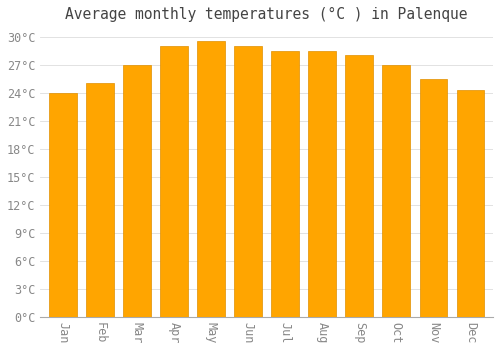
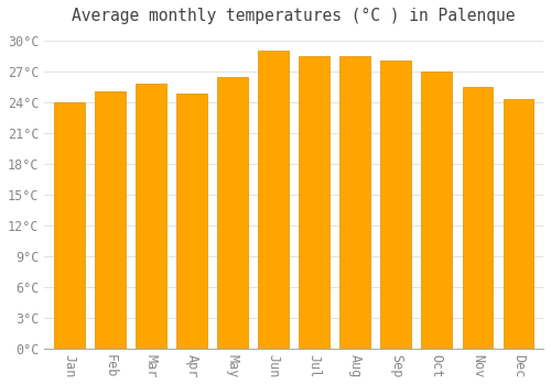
Mar: 27.0°C -> 25.8°C
Apr: 29.0°C -> 24.8°C
May: 29.5°C -> 26.4°C
